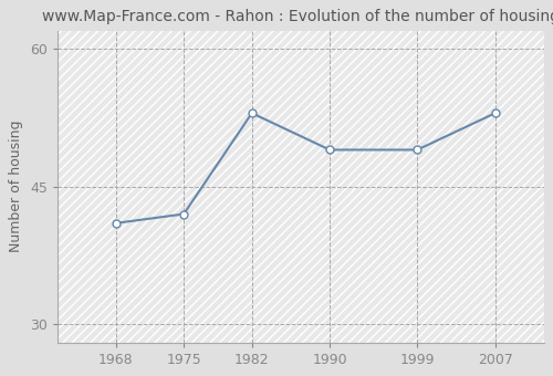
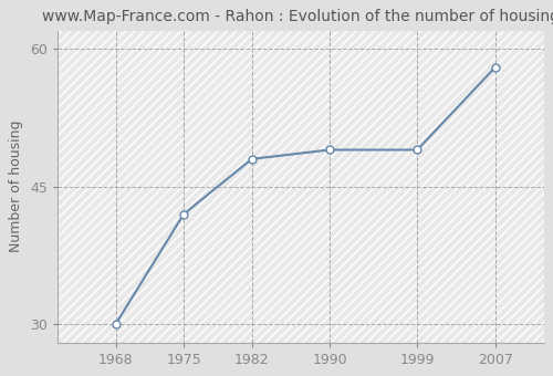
1968: 41 -> 30
1982: 53 -> 48
2007: 53 -> 58
